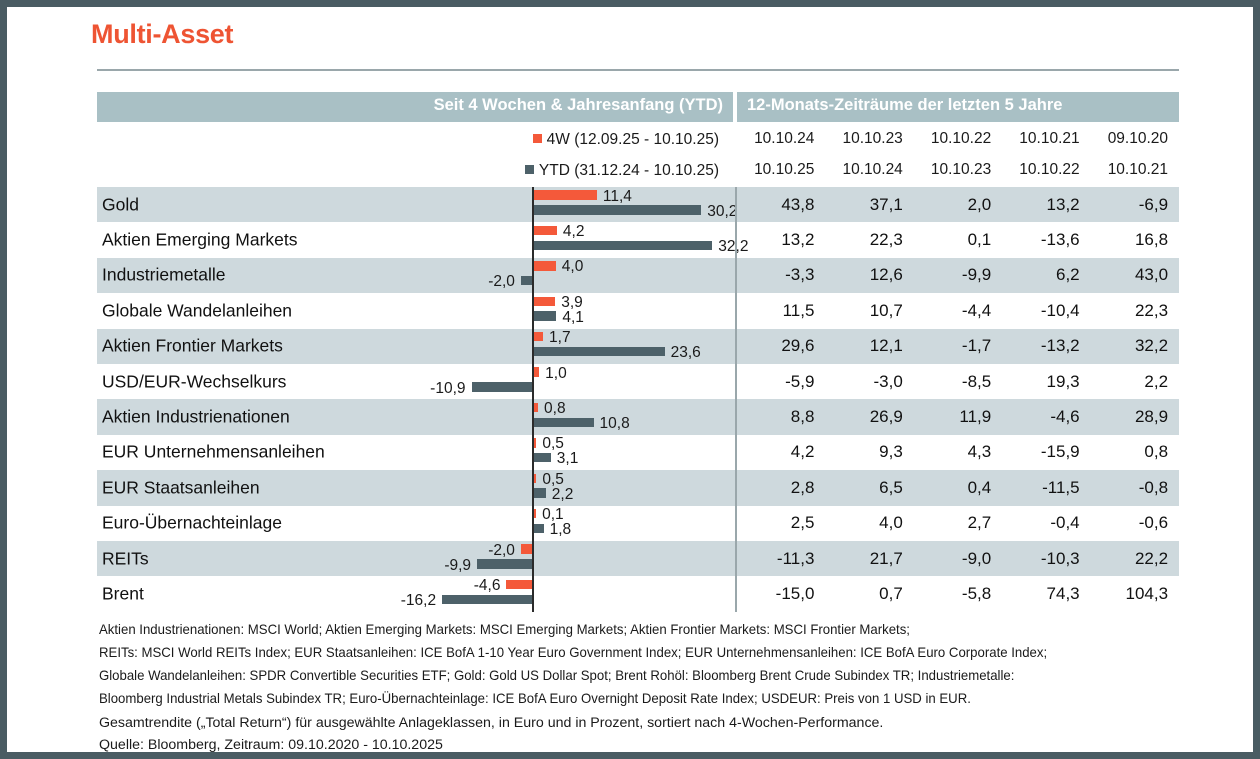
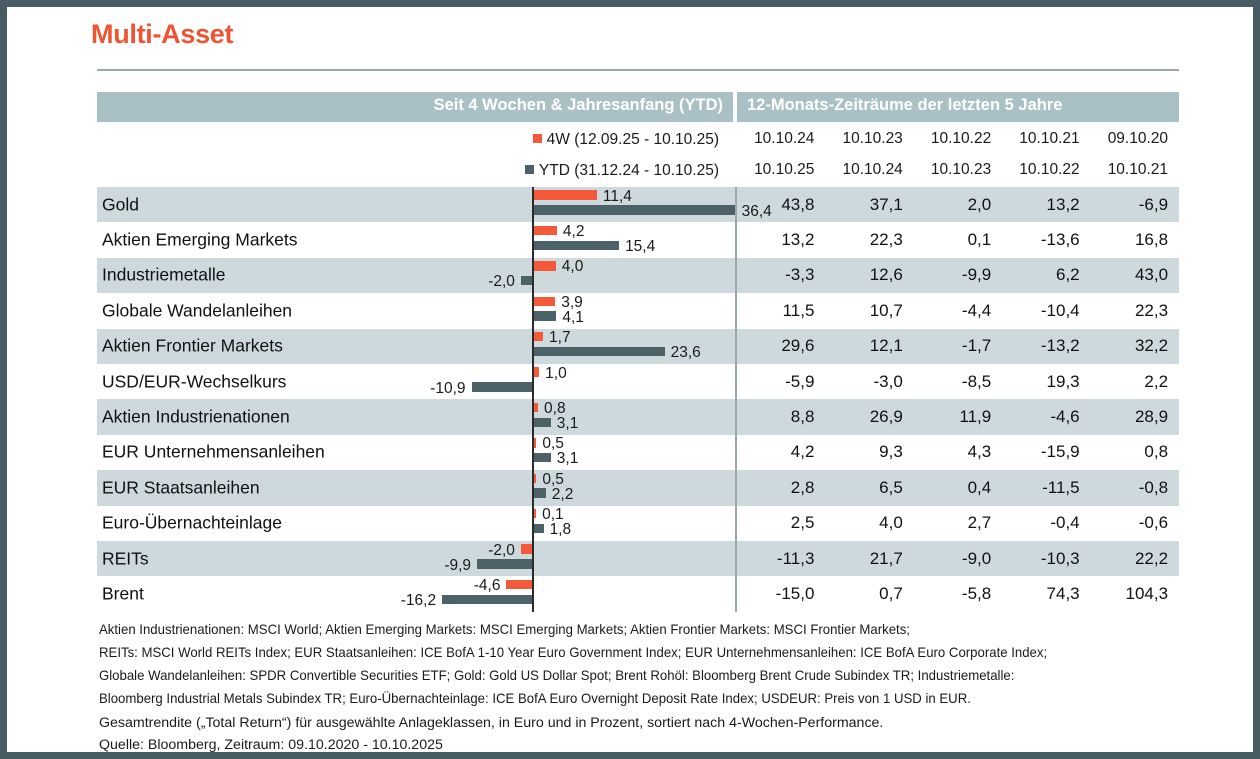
YTD (31.12.24 - 10.10.25)/Gold: 30,2 -> 36,4
YTD (31.12.24 - 10.10.25)/Aktien Emerging Markets: 32,2 -> 15,4
YTD (31.12.24 - 10.10.25)/Aktien Industrienationen: 10,8 -> 3,1
